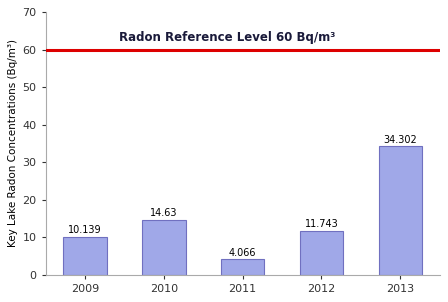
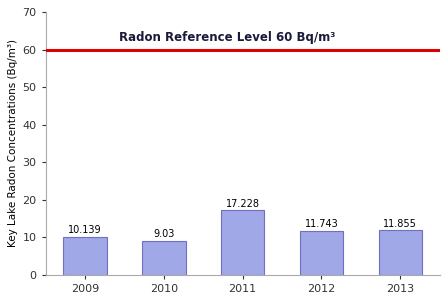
2010: 14.63 -> 9.03
2011: 4.066 -> 17.228
2013: 34.302 -> 11.855
